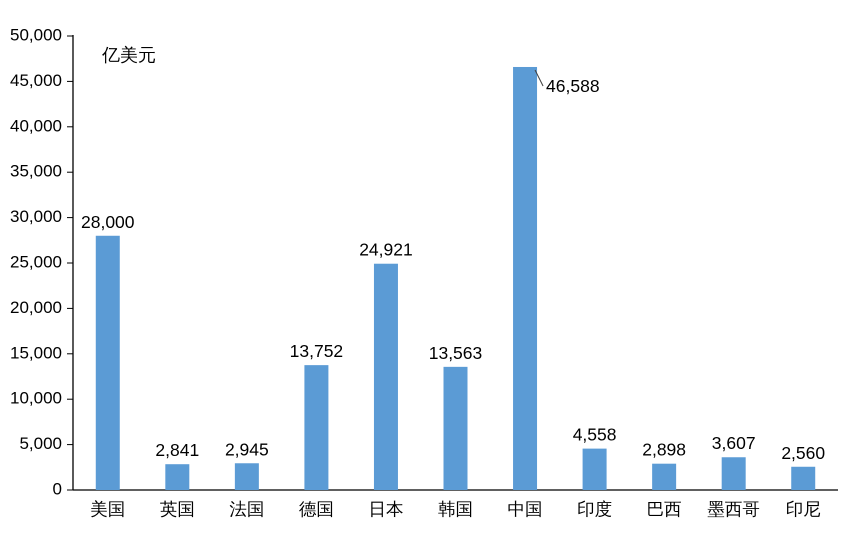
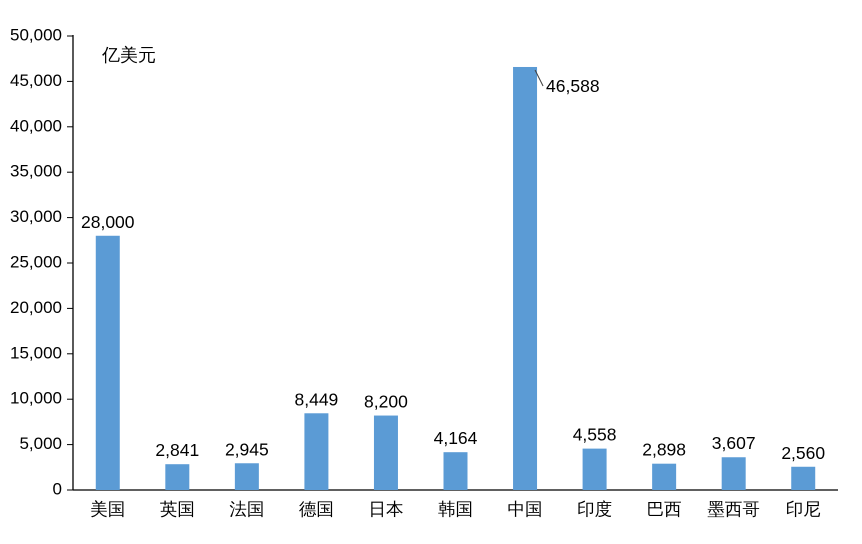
德国: 13,752 -> 8,449
日本: 24,921 -> 8,200
韩国: 13,563 -> 4,164
